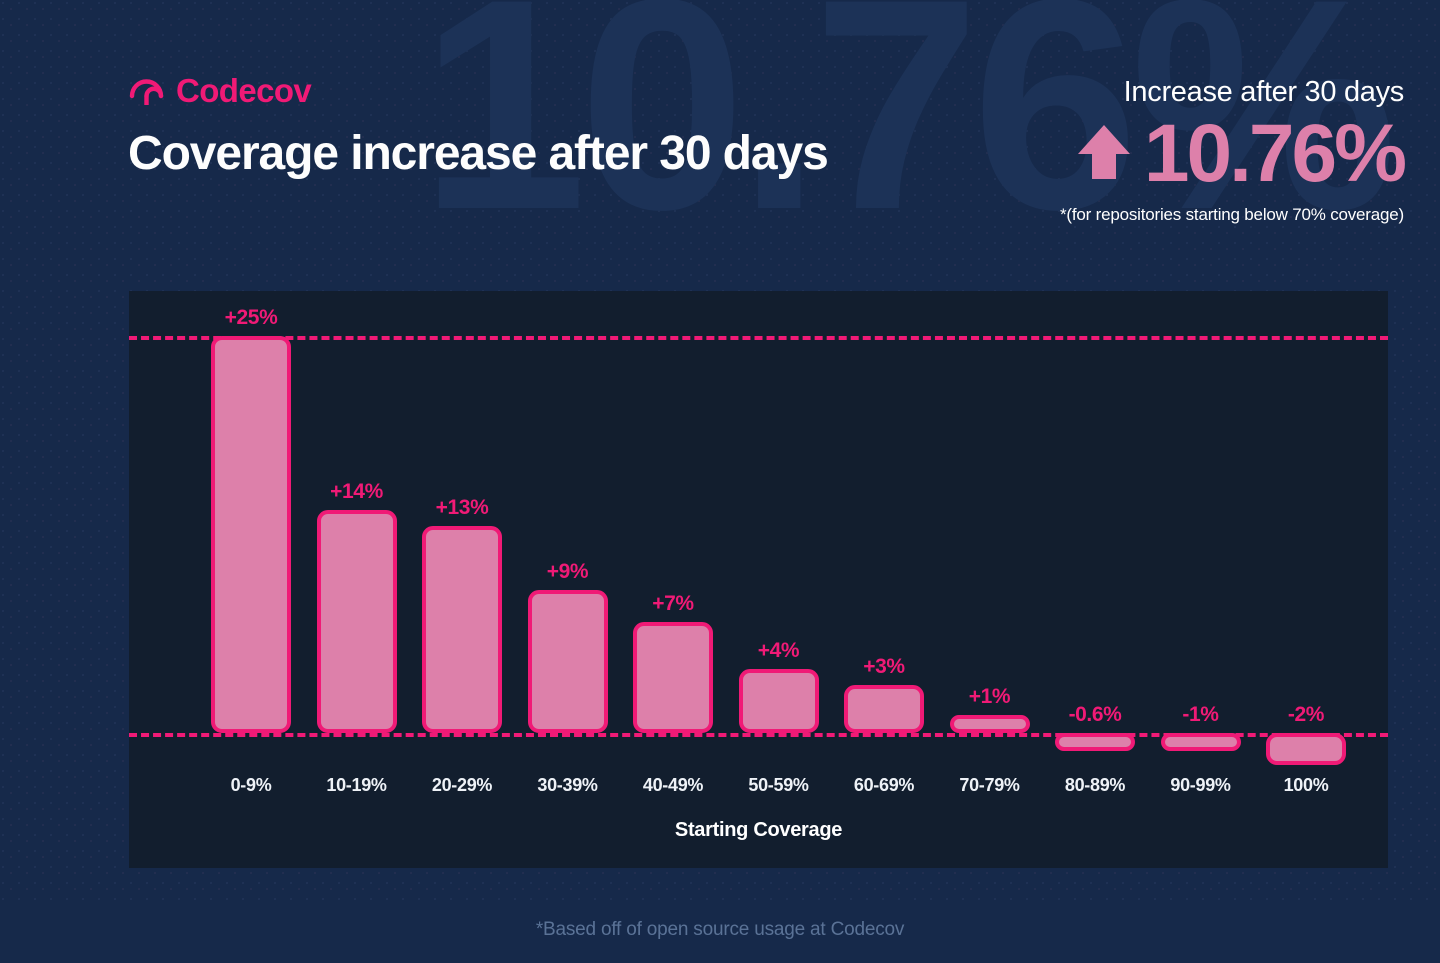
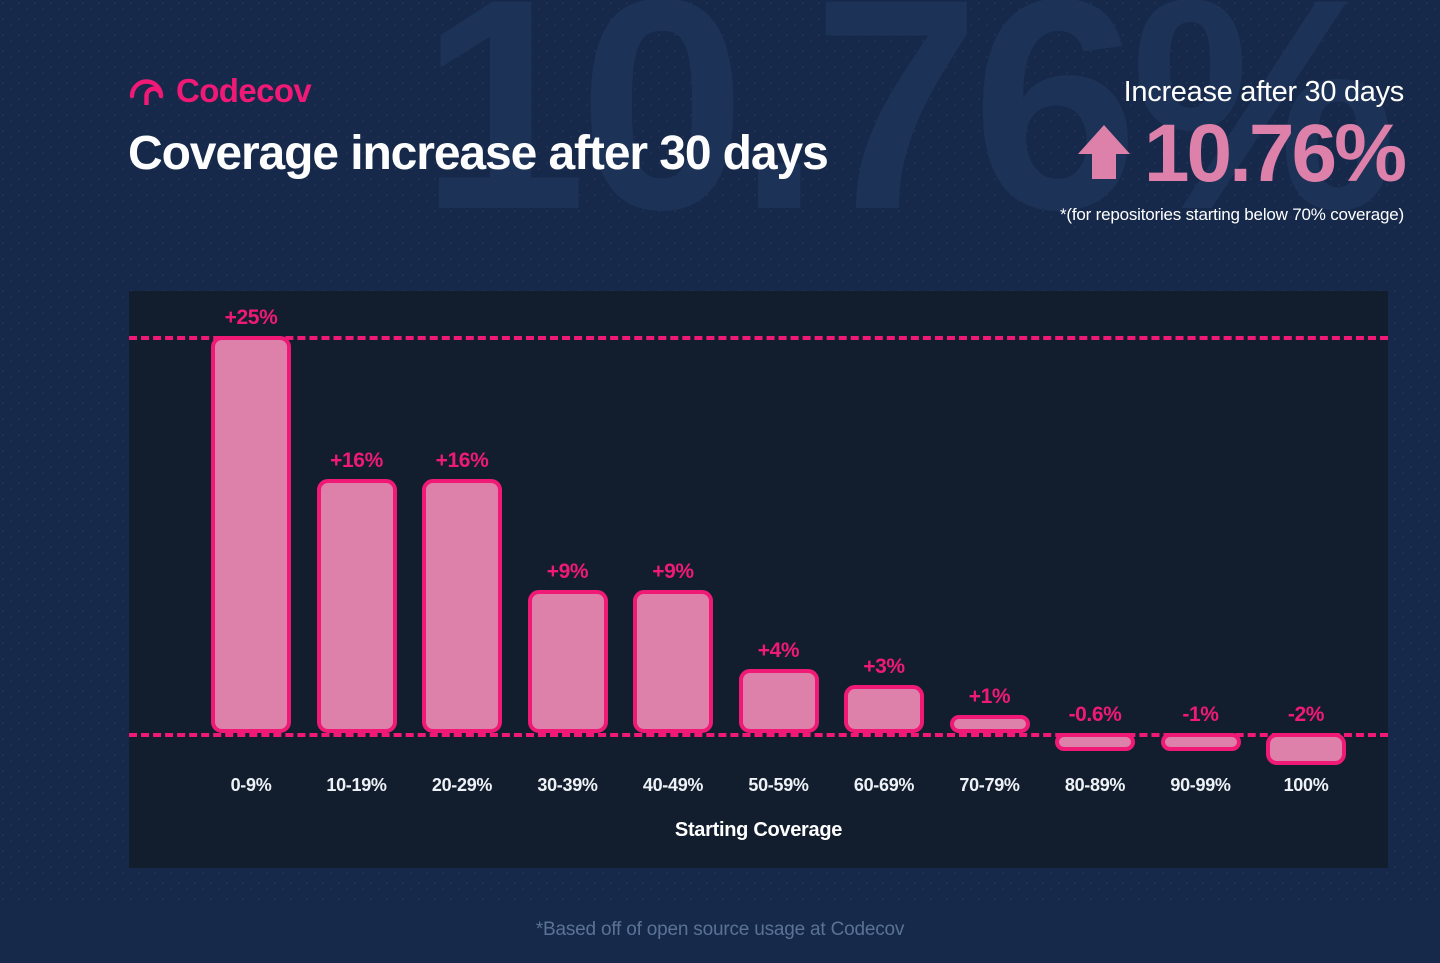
10-19%: +14% -> +16%
20-29%: +13% -> +16%
40-49%: +7% -> +9%
